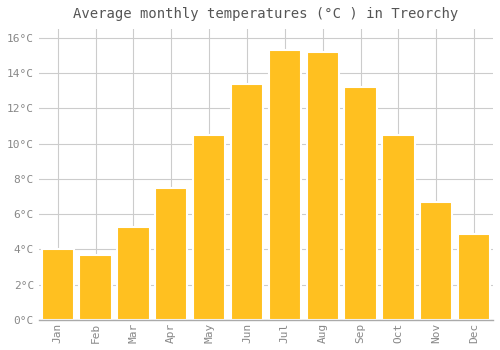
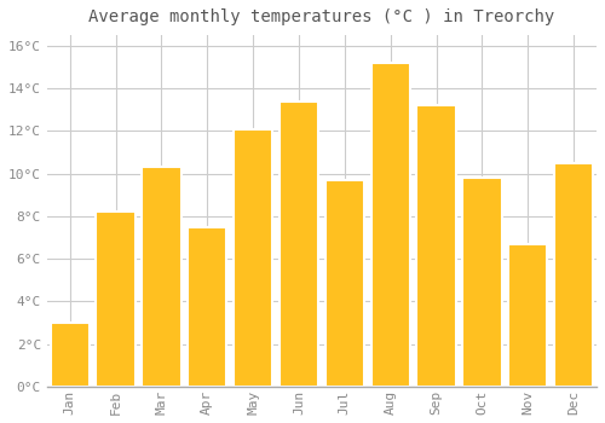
Jan: 4.0°C -> 3.0°C
Feb: 3.7°C -> 8.2°C
Mar: 5.3°C -> 10.3°C
May: 10.5°C -> 12.1°C
Jul: 15.3°C -> 9.7°C
Oct: 10.5°C -> 9.8°C
Dec: 4.9°C -> 10.5°C
